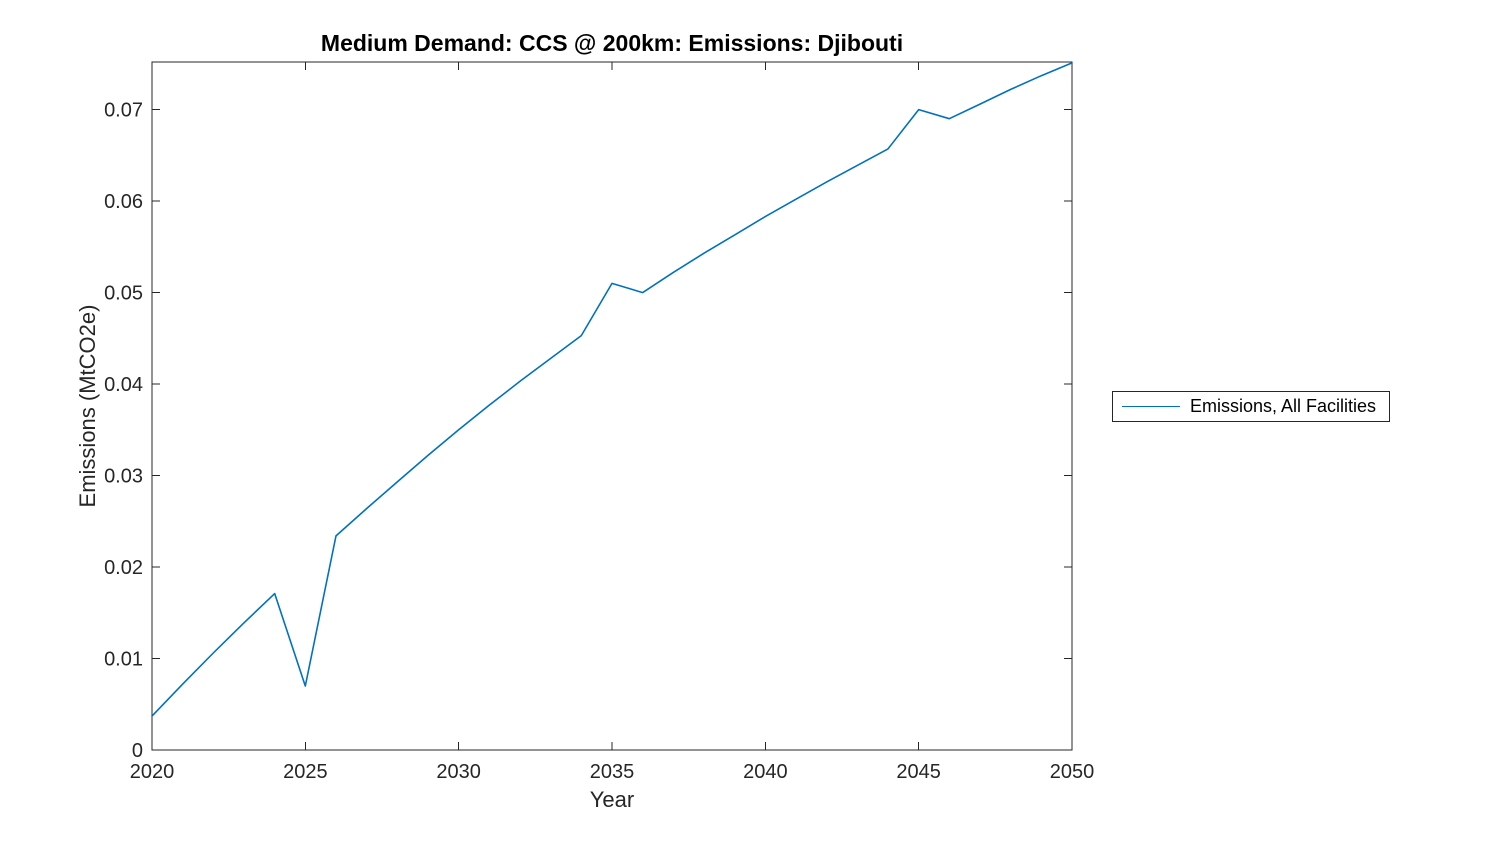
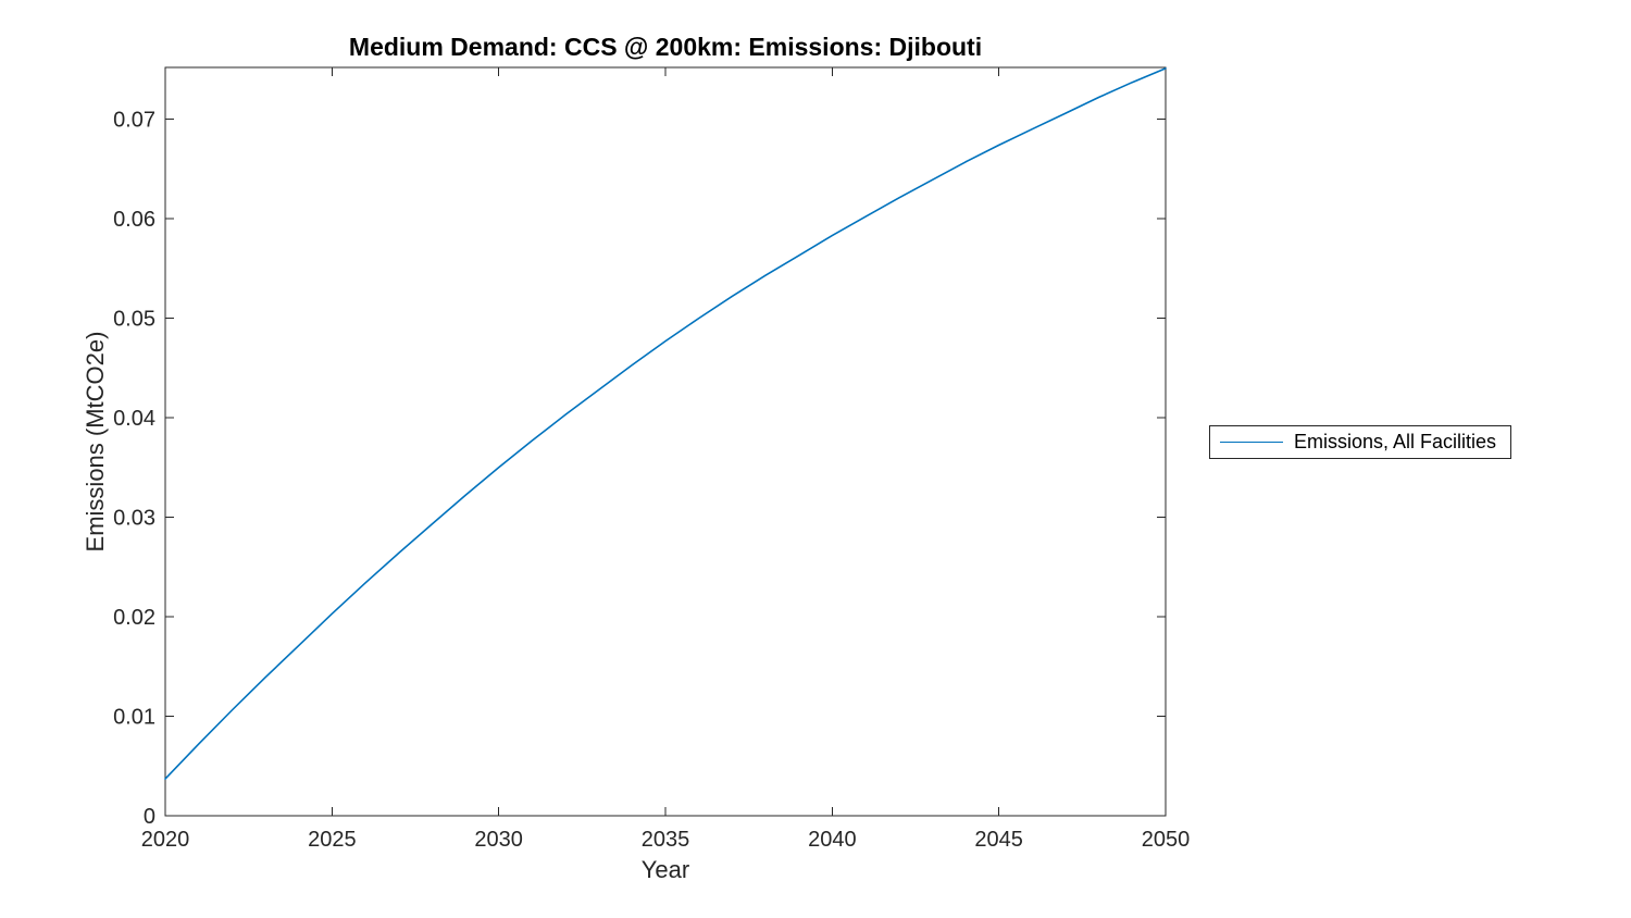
2025: 0.007 -> 0.020
2035: 0.051 -> 0.048
2045: 0.070 -> 0.067
